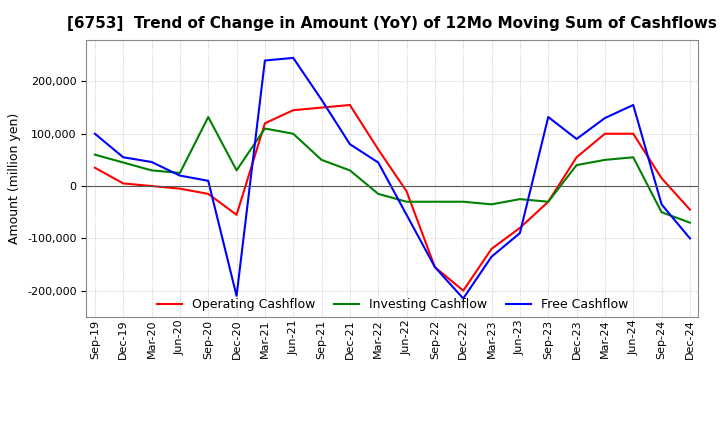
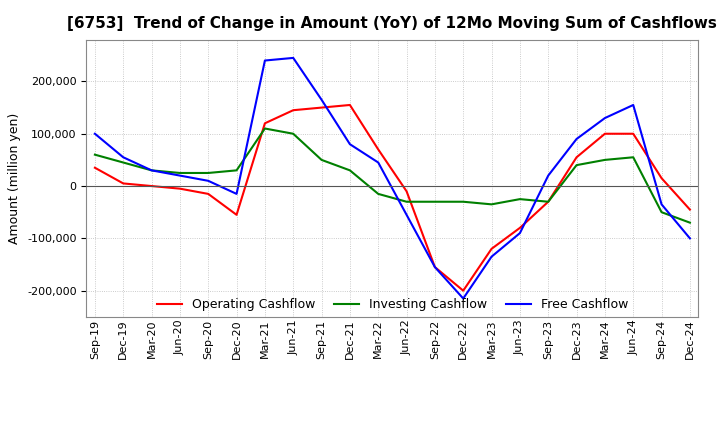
Free Cashflow/Mar-20: 46,000 -> 30,000
Investing Cashflow/Sep-20: 132,000 -> 25,000
Free Cashflow/Dec-20: -210,000 -> -15,000
Free Cashflow/Sep-23: 132,000 -> 20,000
